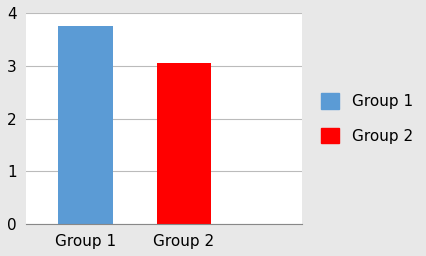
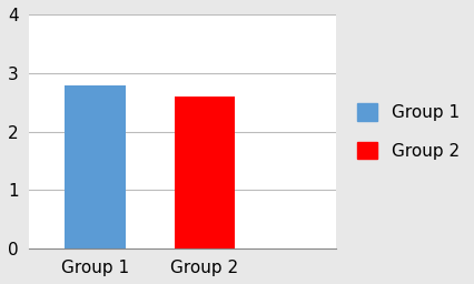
Group 1: 3.75 -> 2.78
Group 2: 3.05 -> 2.60
